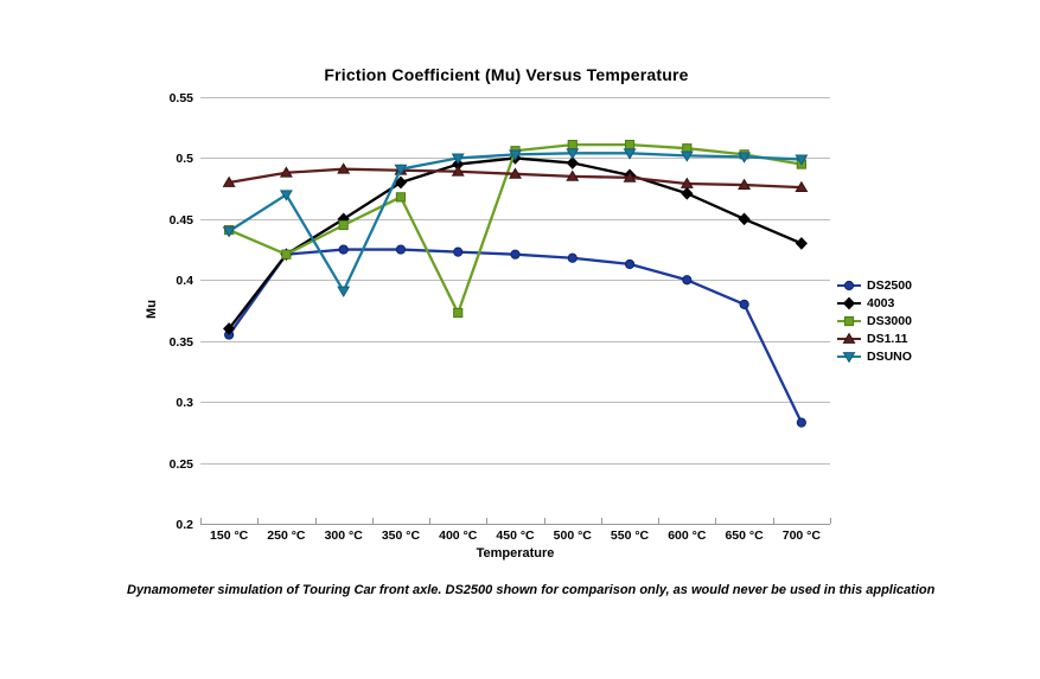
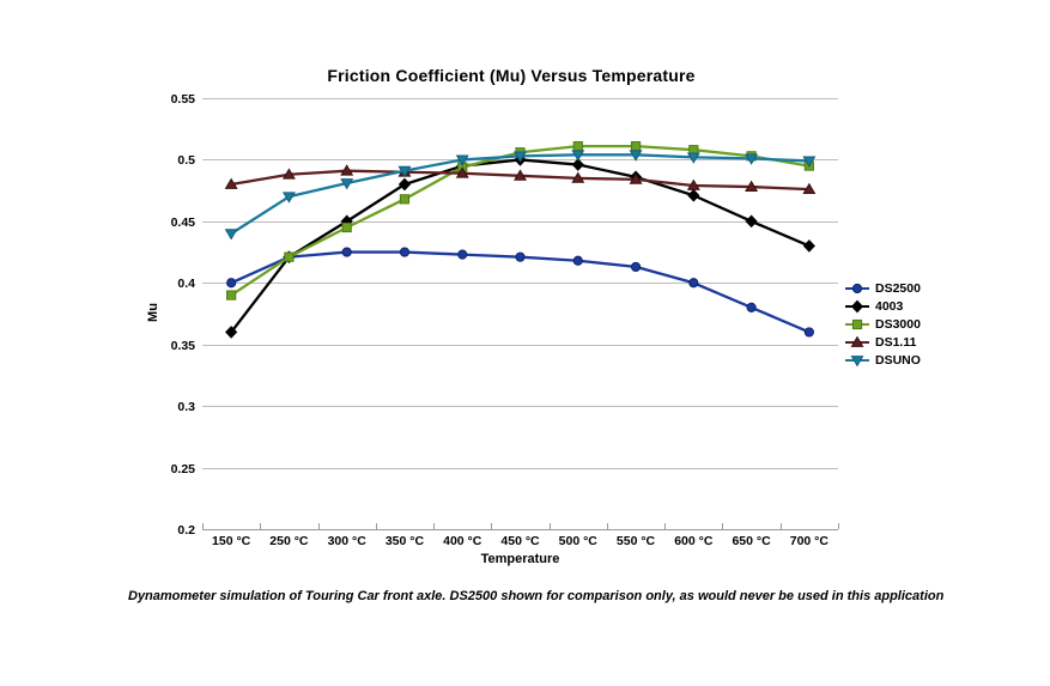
DS2500/150 °C: 0.355 -> 0.400
DS3000/150 °C: 0.441 -> 0.390
DSUNO/300 °C: 0.391 -> 0.481
DS3000/400 °C: 0.373 -> 0.494
DS2500/700 °C: 0.283 -> 0.360
